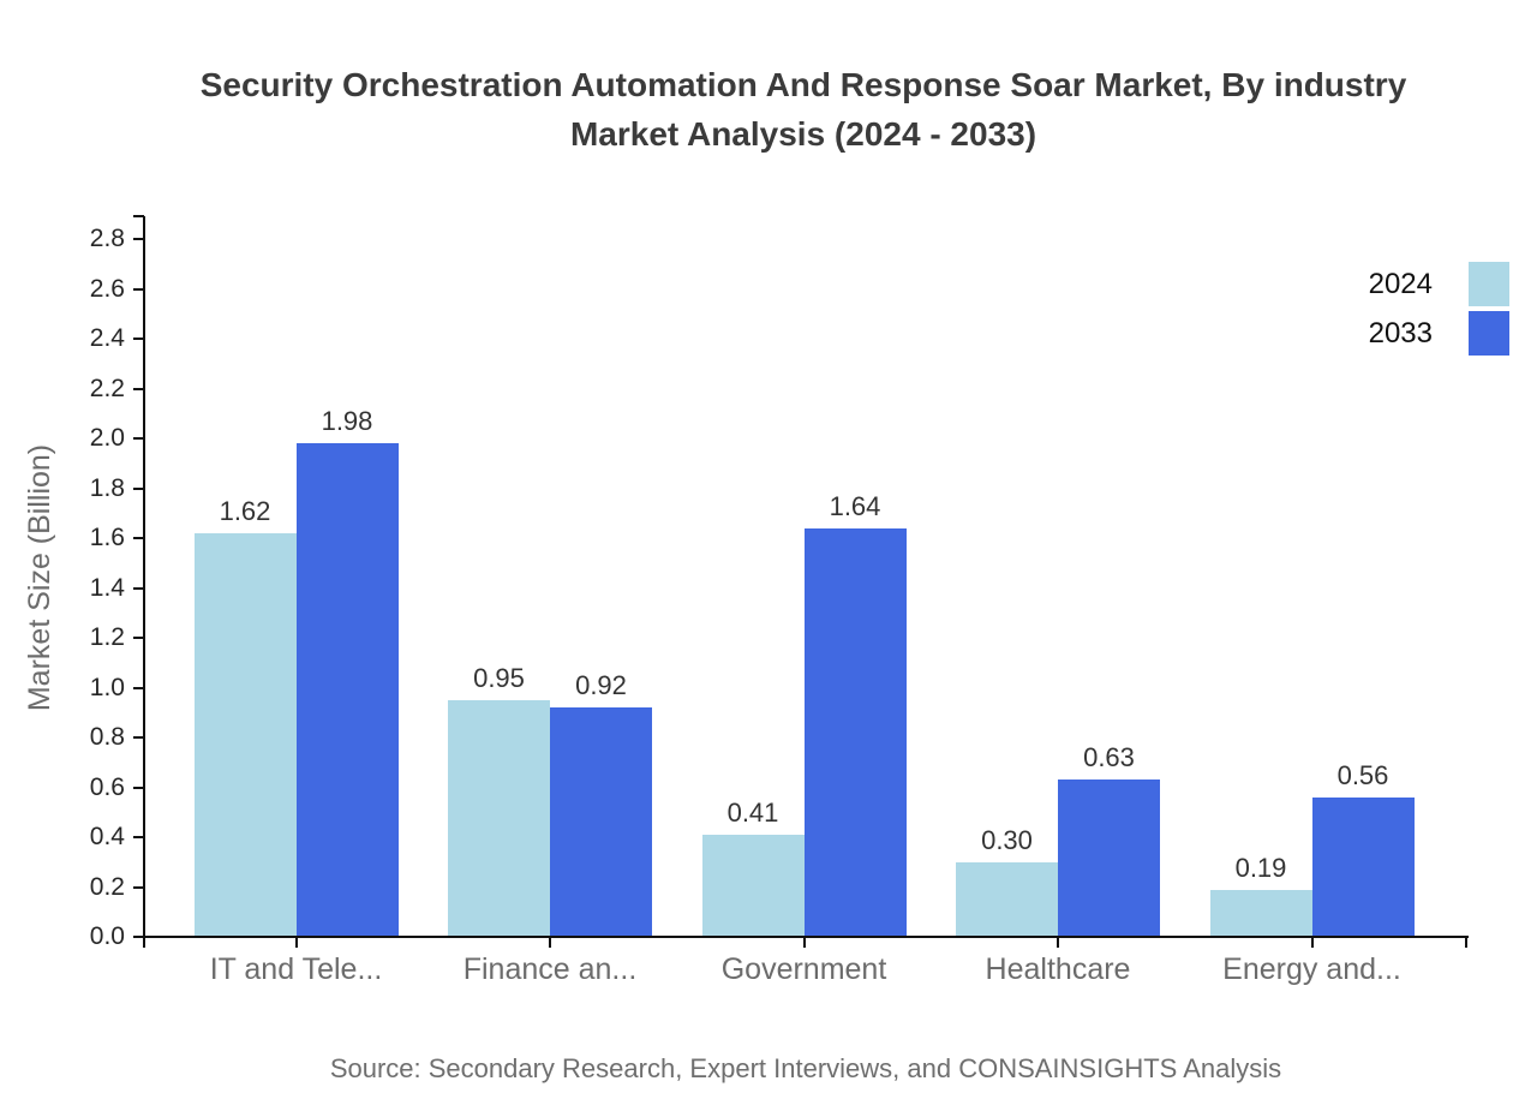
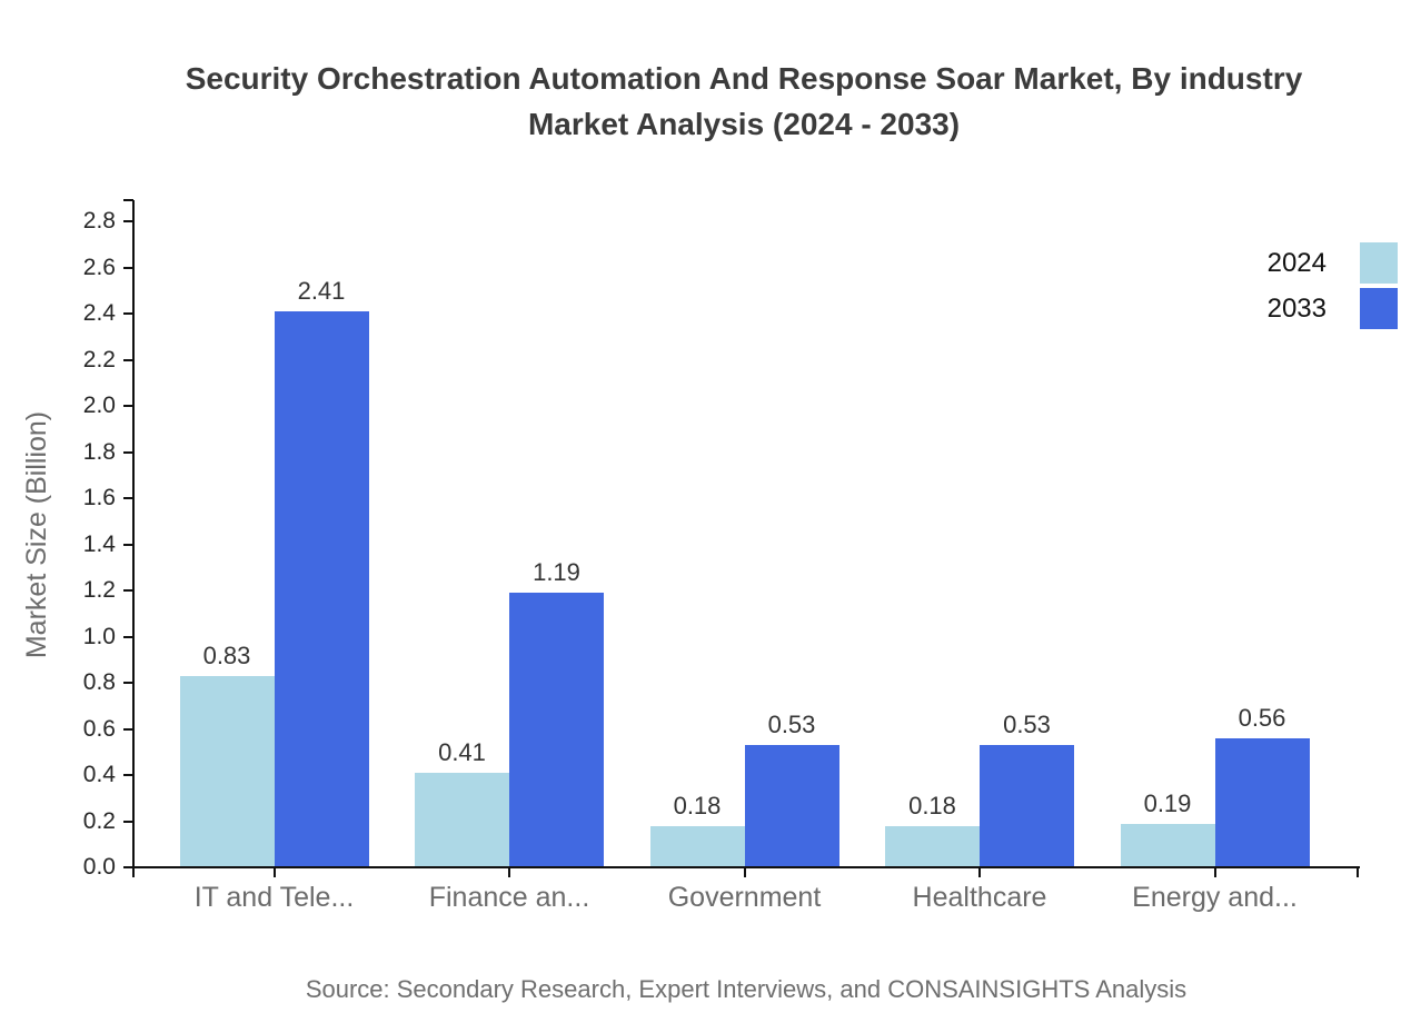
2024/IT and Tele...: 1.62 -> 0.83
2033/IT and Tele...: 1.98 -> 2.41
2024/Finance an...: 0.95 -> 0.41
2033/Finance an...: 0.92 -> 1.19
2024/Government: 0.41 -> 0.18
2033/Government: 1.64 -> 0.53
2024/Healthcare: 0.30 -> 0.18
2033/Healthcare: 0.63 -> 0.53
